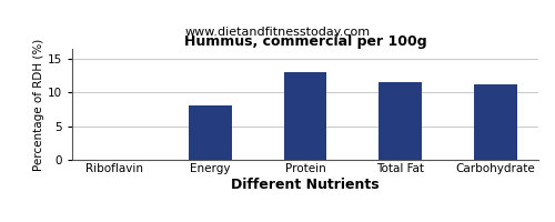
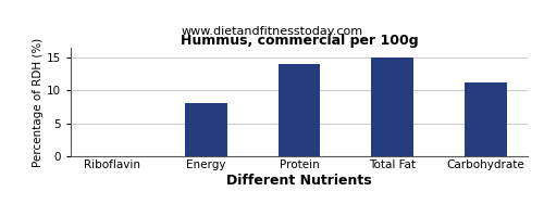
Protein: 13.0 -> 14.0
Total Fat: 11.6 -> 15.0
